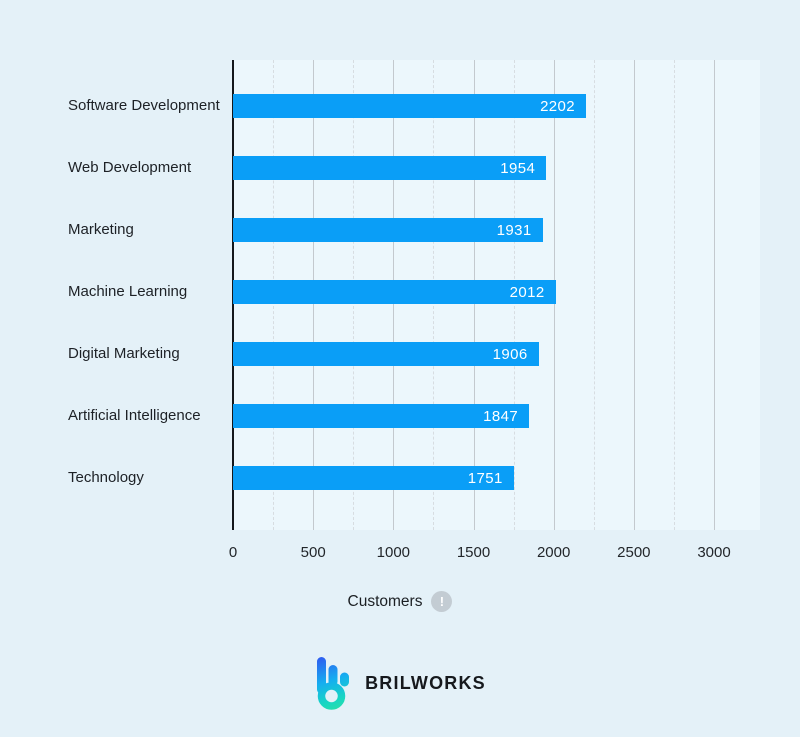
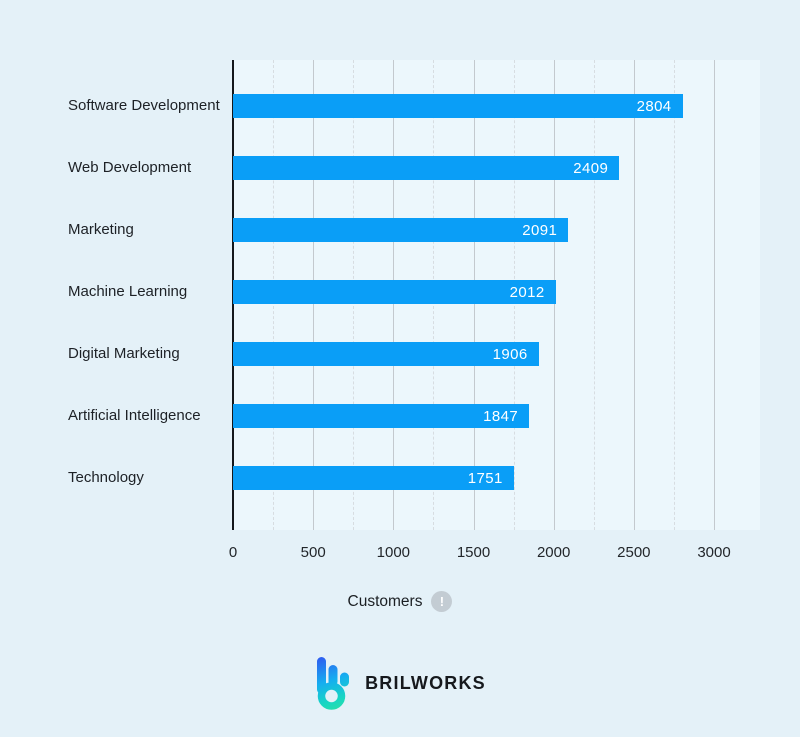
Software Development: 2202 -> 2804
Web Development: 1954 -> 2409
Marketing: 1931 -> 2091
